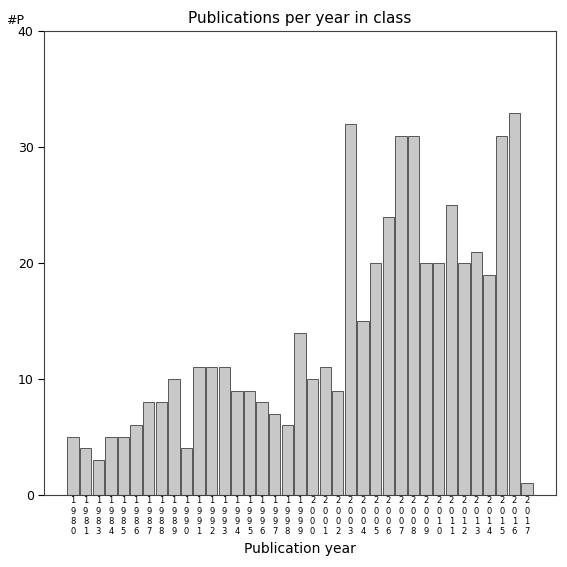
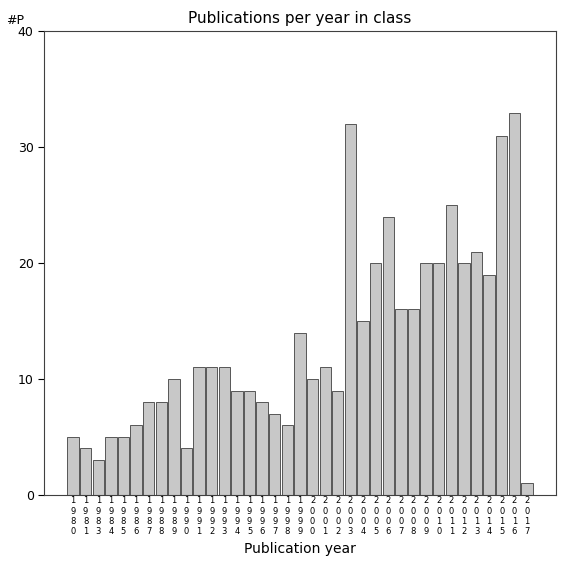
2 0 0 7: 31 -> 16
2 0 0 8: 31 -> 16
